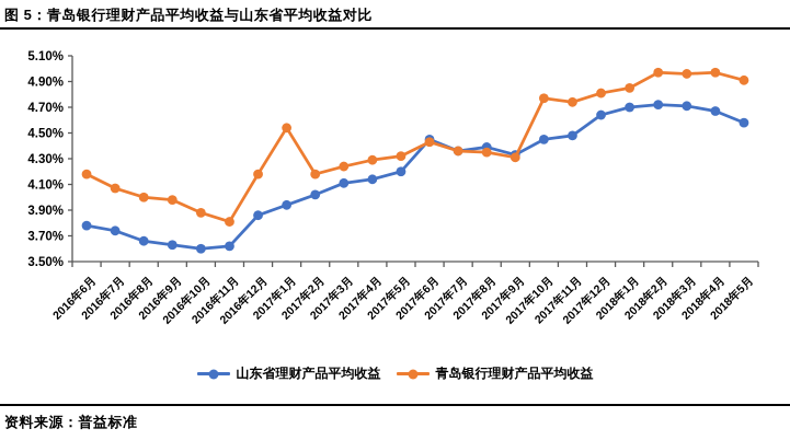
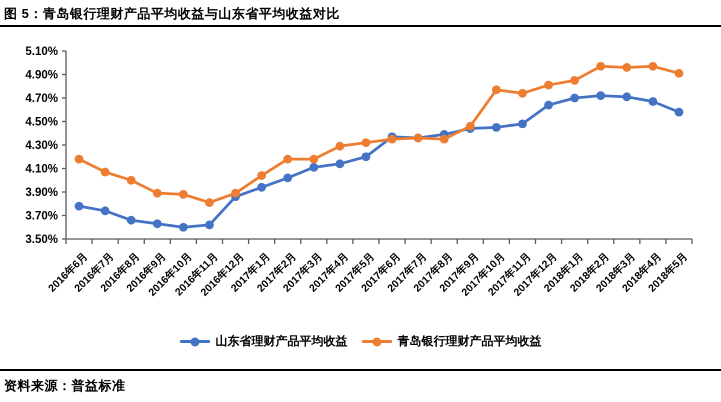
青岛银行理财产品平均收益/2016年9月: 3.98% -> 3.89%
青岛银行理财产品平均收益/2016年12月: 4.18% -> 3.89%
青岛银行理财产品平均收益/2017年1月: 4.54% -> 4.04%
青岛银行理财产品平均收益/2017年3月: 4.24% -> 4.18%
山东省理财产品平均收益/2017年6月: 4.45% -> 4.37%
青岛银行理财产品平均收益/2017年6月: 4.43% -> 4.35%
山东省理财产品平均收益/2017年9月: 4.33% -> 4.44%
青岛银行理财产品平均收益/2017年9月: 4.31% -> 4.46%
